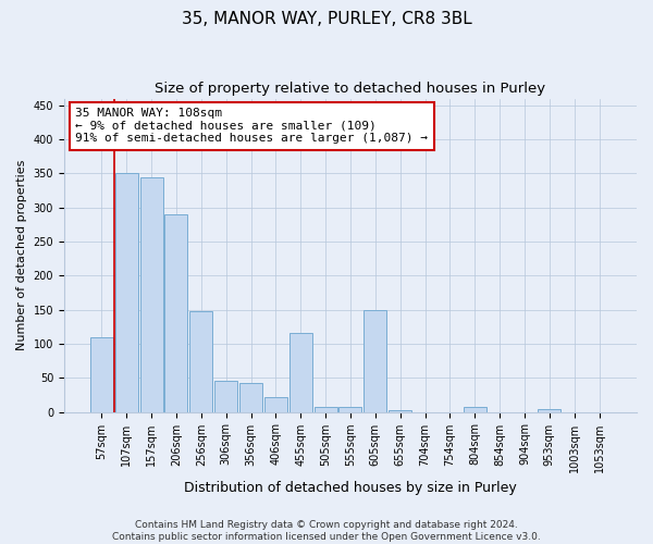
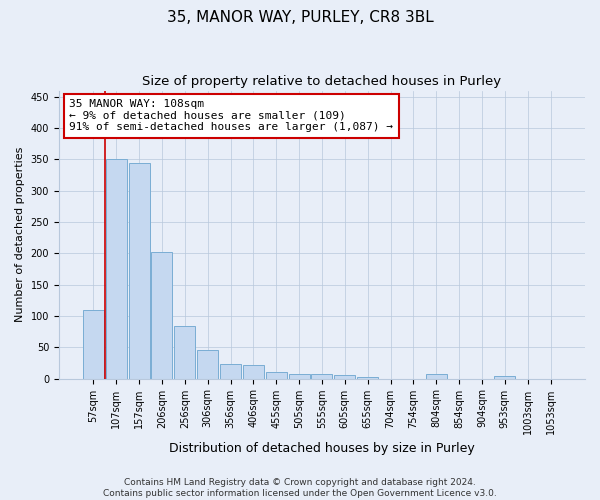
206sqm: 290 -> 202
256sqm: 148 -> 84
356sqm: 42 -> 24
455sqm: 116 -> 10
605sqm: 150 -> 6
